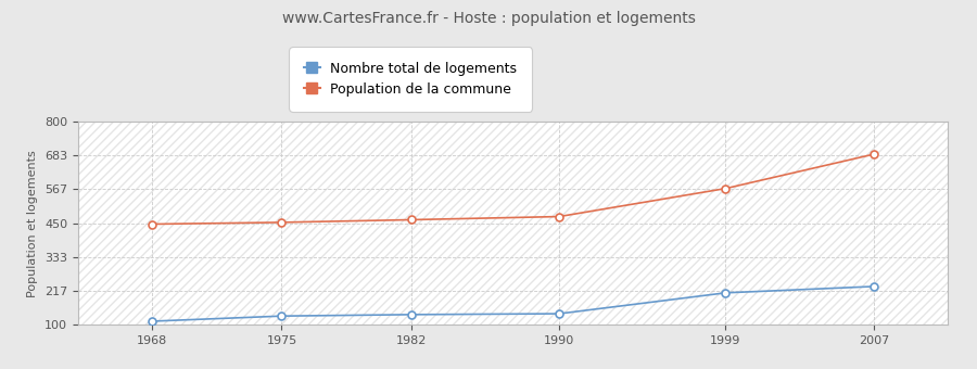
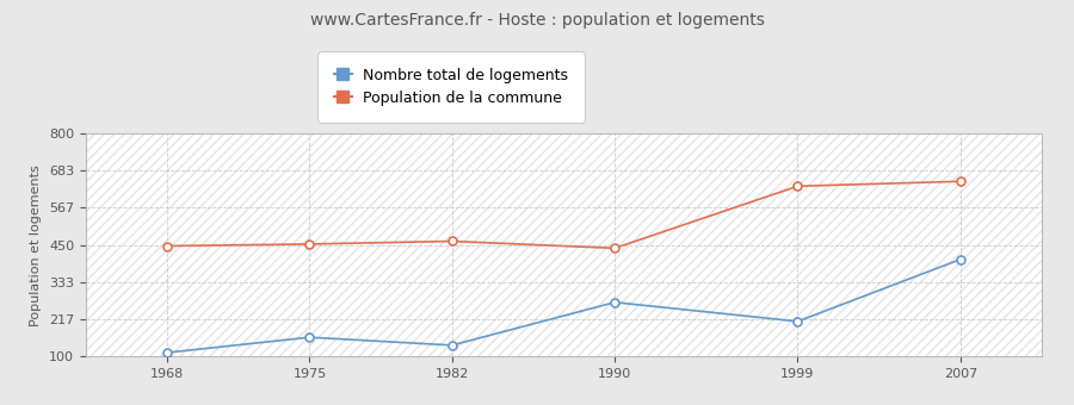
Nombre total de logements/1975: 130 -> 160
Nombre total de logements/1990: 138 -> 270
Population de la commune/1990: 473 -> 440
Population de la commune/1999: 570 -> 635
Nombre total de logements/2007: 232 -> 405
Population de la commune/2007: 688 -> 650
